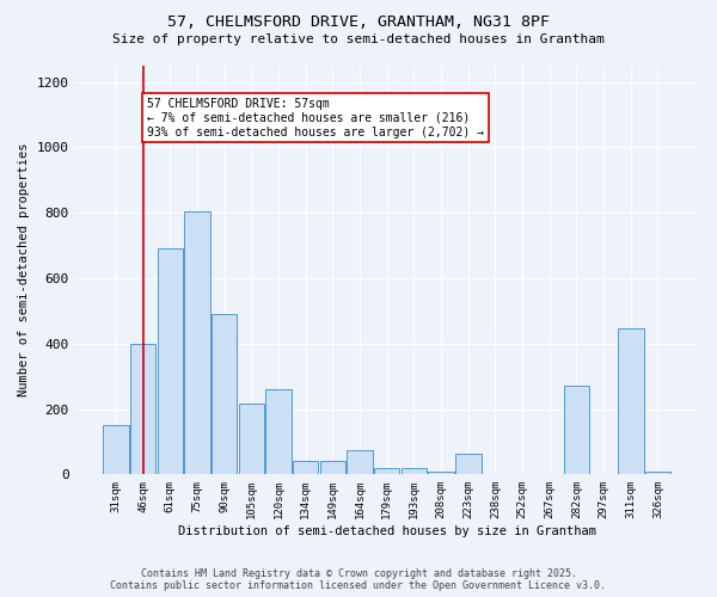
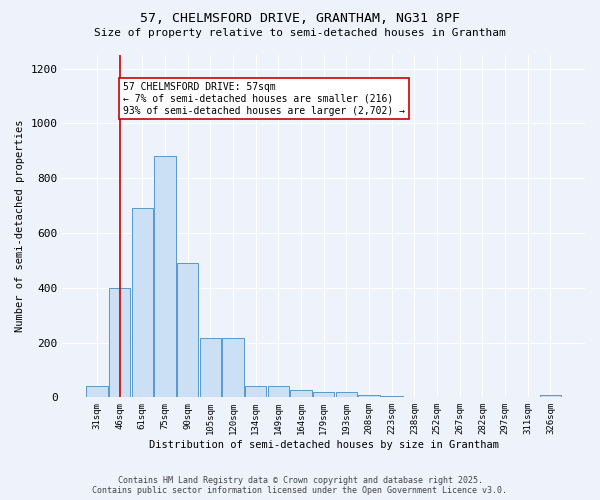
31sqm: 150 -> 40
75sqm: 805 -> 880
120sqm: 260 -> 215
164sqm: 75 -> 25
223sqm: 65 -> 5
282sqm: 270 -> 2
311sqm: 445 -> 2
